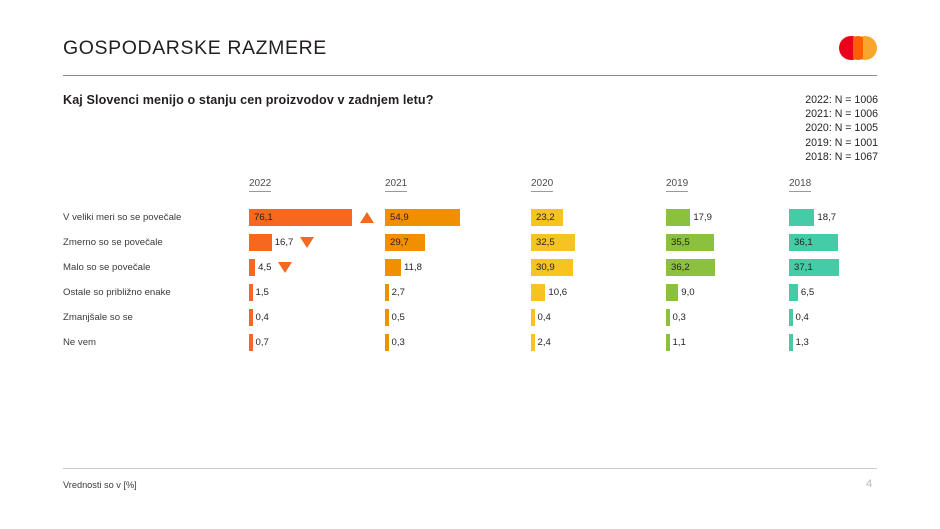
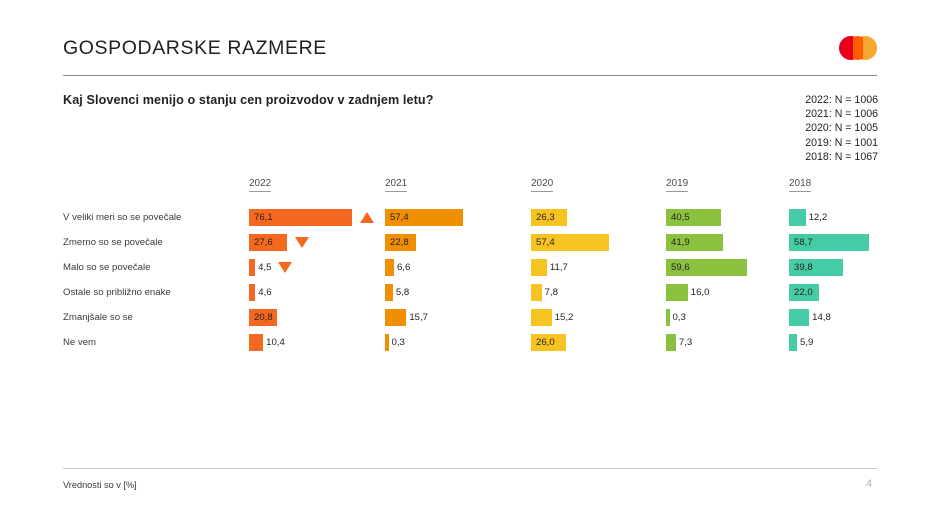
2021/V veliki meri so se povečale: 54,9 -> 57,4
2020/V veliki meri so se povečale: 23,2 -> 26,3
2019/V veliki meri so se povečale: 17,9 -> 40,5
2018/V veliki meri so se povečale: 18,7 -> 12,2
2022/Zmerno so se povečale: 16,7 -> 27,6
2021/Zmerno so se povečale: 29,7 -> 22,8
2020/Zmerno so se povečale: 32,5 -> 57,4
2019/Zmerno so se povečale: 35,5 -> 41,9
2018/Zmerno so se povečale: 36,1 -> 58,7
2021/Malo so se povečale: 11,8 -> 6,6
2020/Malo so se povečale: 30,9 -> 11,7
2019/Malo so se povečale: 36,2 -> 59,6
2018/Malo so se povečale: 37,1 -> 39,8
2022/Ostale so približno enake: 1,5 -> 4,6
2021/Ostale so približno enake: 2,7 -> 5,8
2020/Ostale so približno enake: 10,6 -> 7,8
2019/Ostale so približno enake: 9,0 -> 16,0
2018/Ostale so približno enake: 6,5 -> 22,0
2022/Zmanjšale so se: 0,4 -> 20,8
2021/Zmanjšale so se: 0,5 -> 15,7
2020/Zmanjšale so se: 0,4 -> 15,2
2018/Zmanjšale so se: 0,4 -> 14,8
2022/Ne vem: 0,7 -> 10,4
2020/Ne vem: 2,4 -> 26,0
2019/Ne vem: 1,1 -> 7,3
2018/Ne vem: 1,3 -> 5,9
